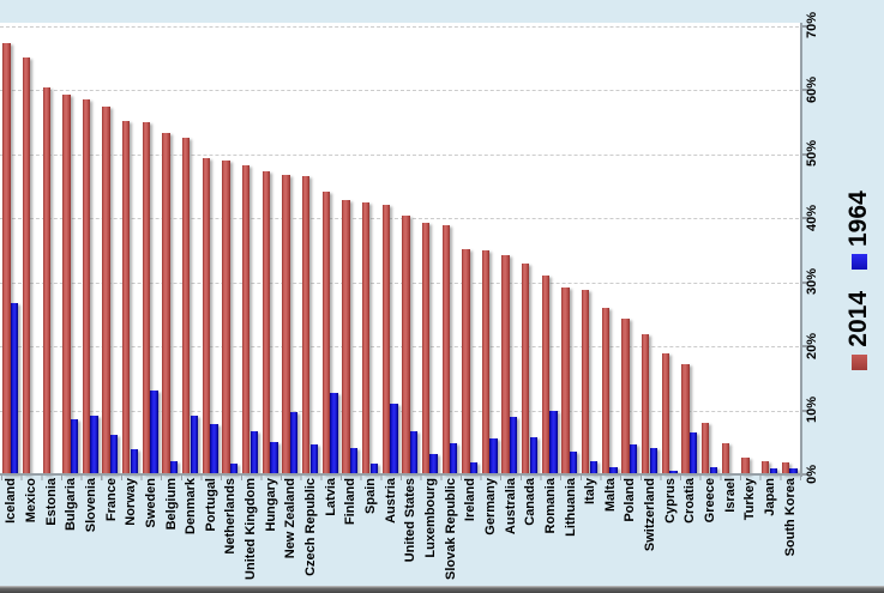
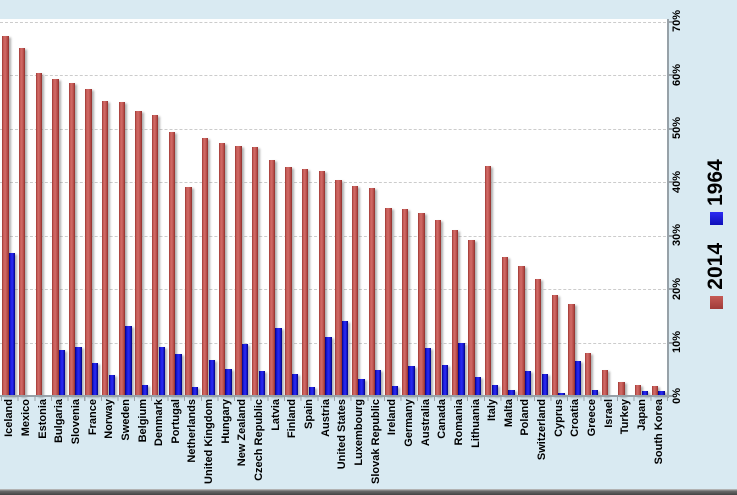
2014/Netherlands: 49% -> 39%
1964/United States: 7% -> 14%
2014/Italy: 29% -> 43%
